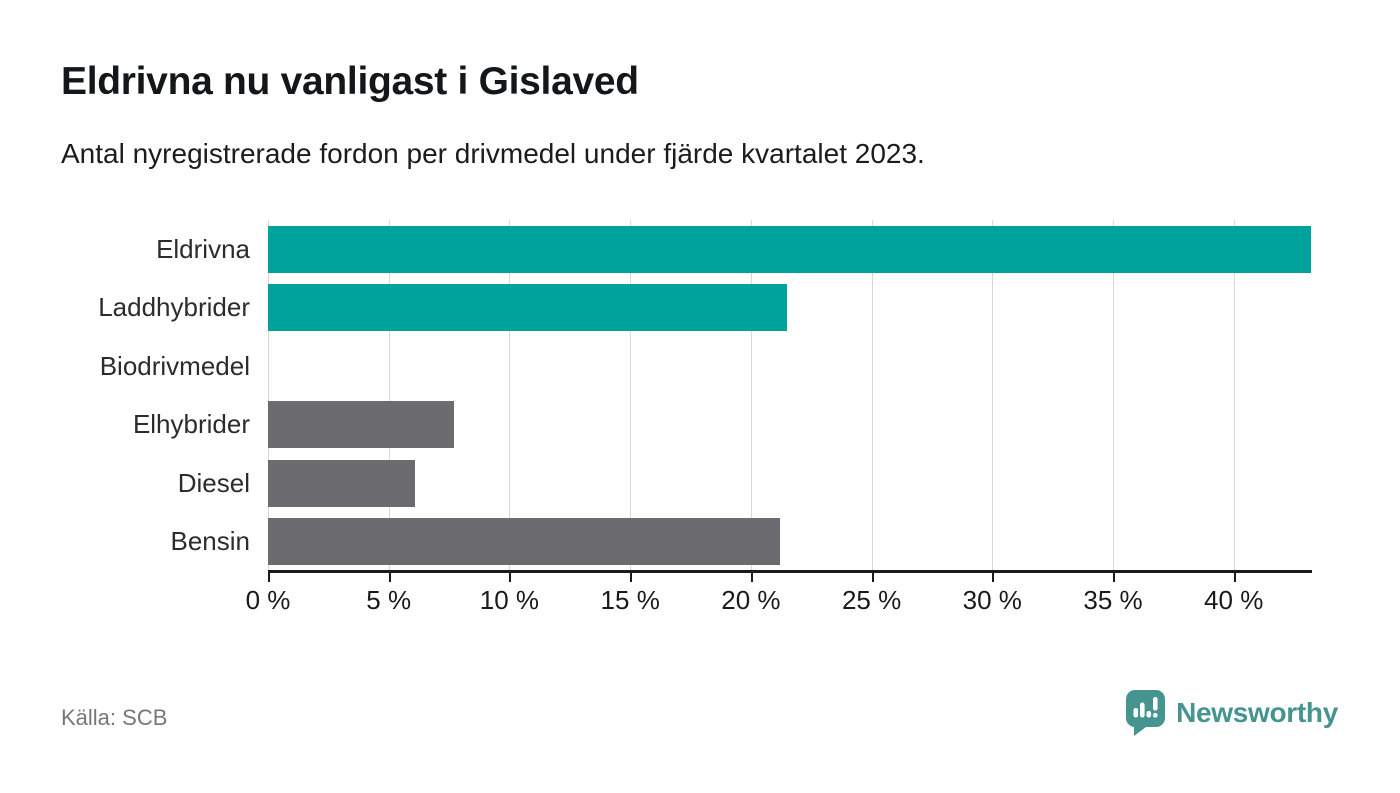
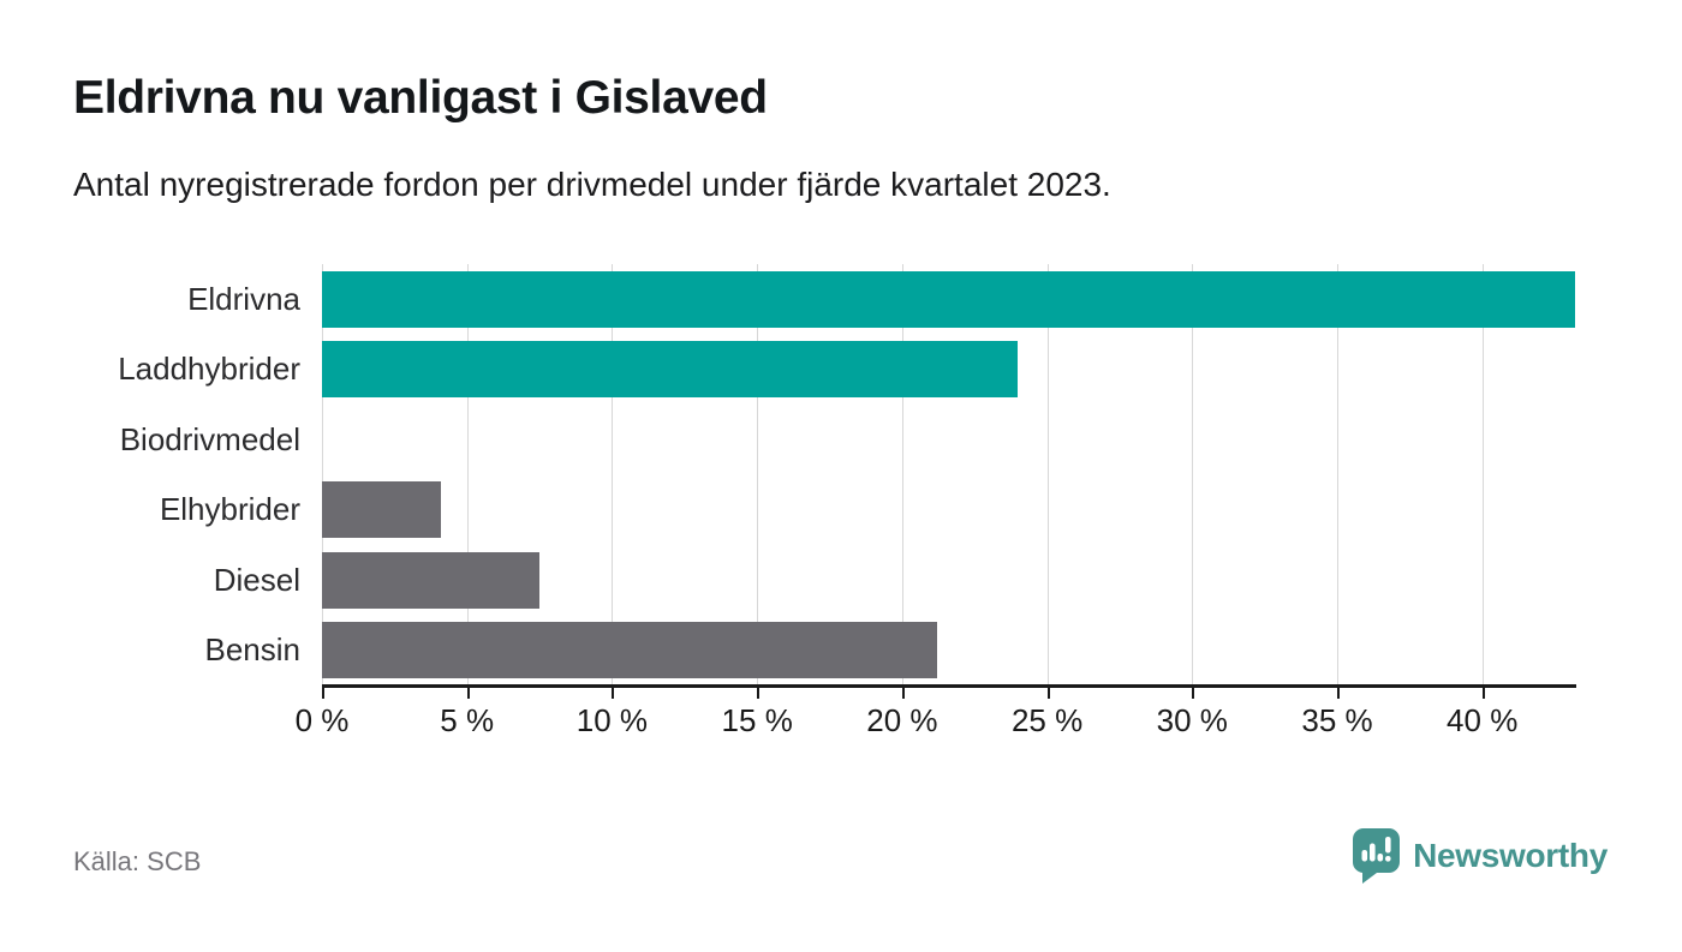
Laddhybrider: 21.5% -> 24.0%
Elhybrider: 7.7% -> 4.1%
Diesel: 6.1% -> 7.5%
